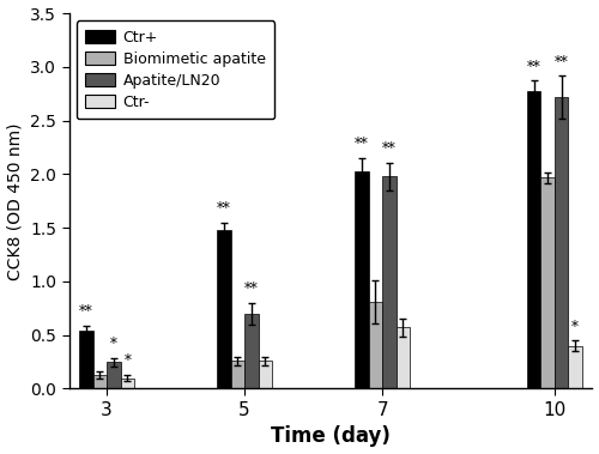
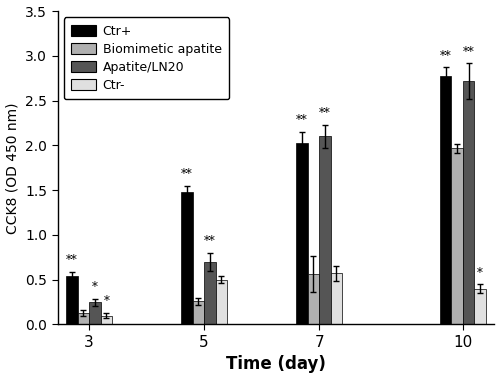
Ctr-/5: 0.26 -> 0.50
Biomimetic apatite/7: 0.81 -> 0.56
Apatite/LN20/7: 1.98 -> 2.10
